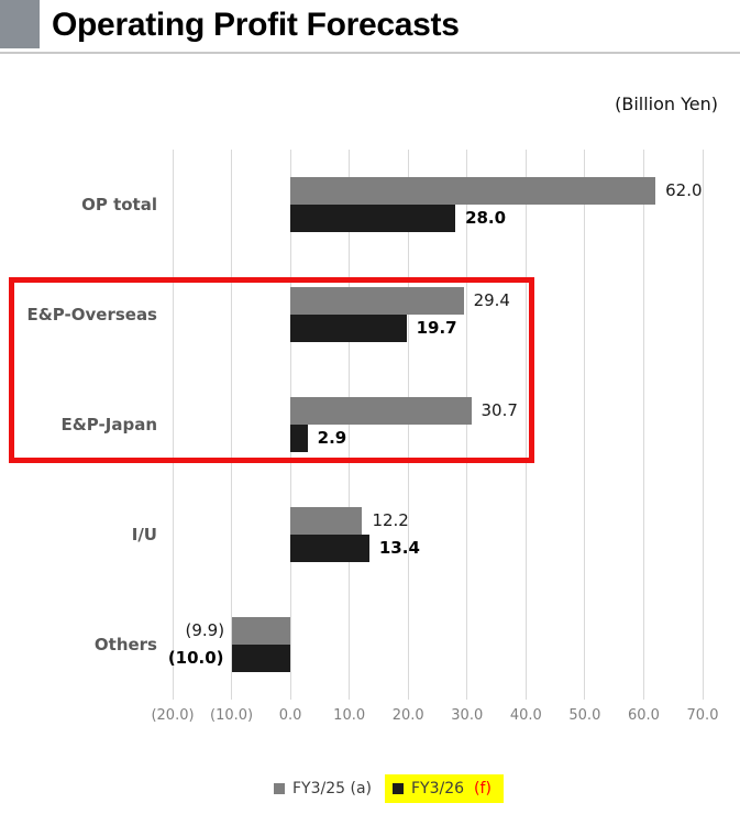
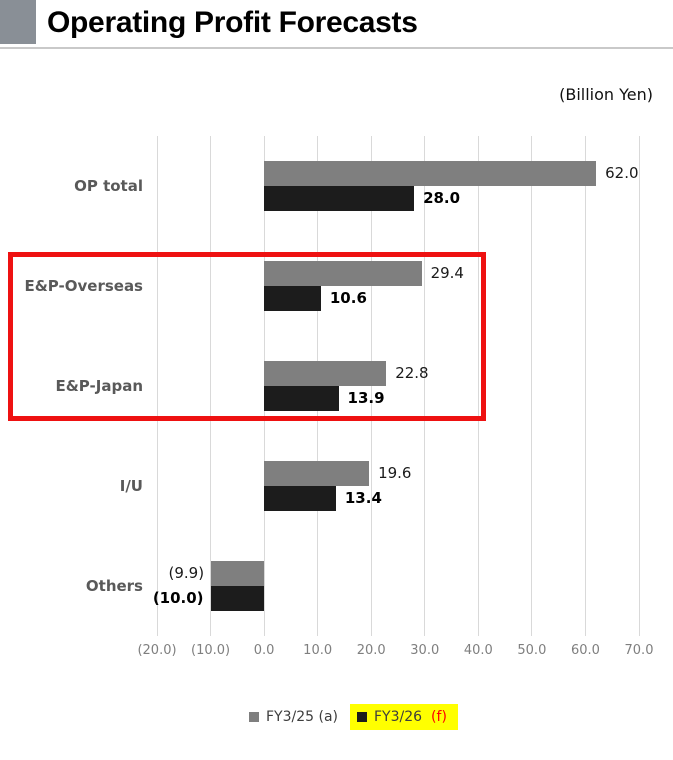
FY3/26 (f)/E&P-Overseas: 19.7 -> 10.6
FY3/25 (a)/E&P-Japan: 30.7 -> 22.8
FY3/26 (f)/E&P-Japan: 2.9 -> 13.9
FY3/25 (a)/I/U: 12.2 -> 19.6
